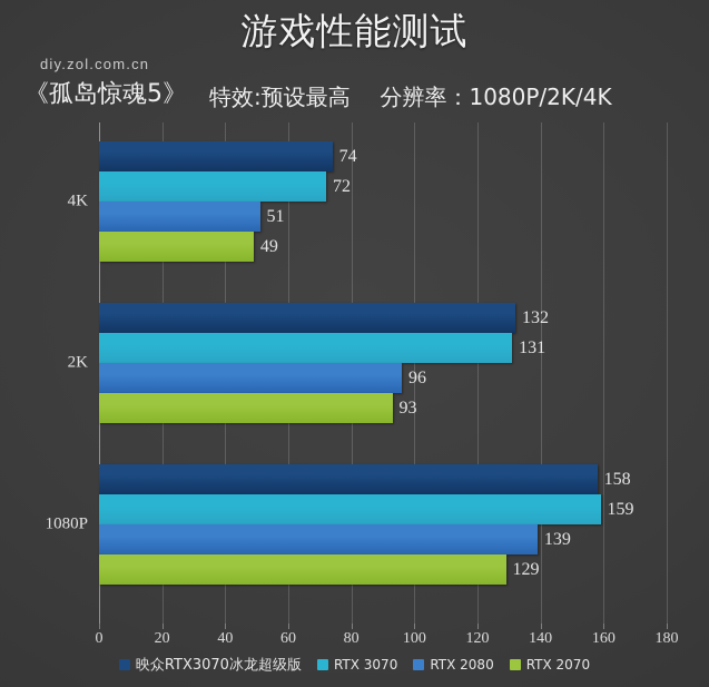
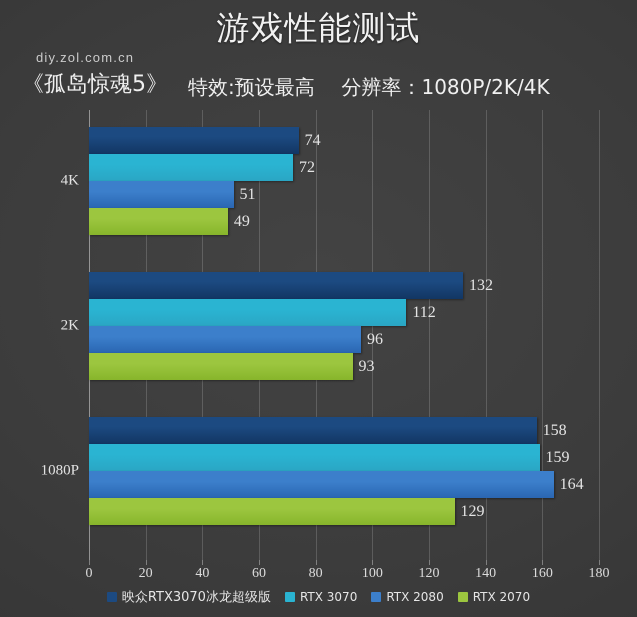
RTX 2080/1080P: 139 -> 164
RTX 3070/2K: 131 -> 112
